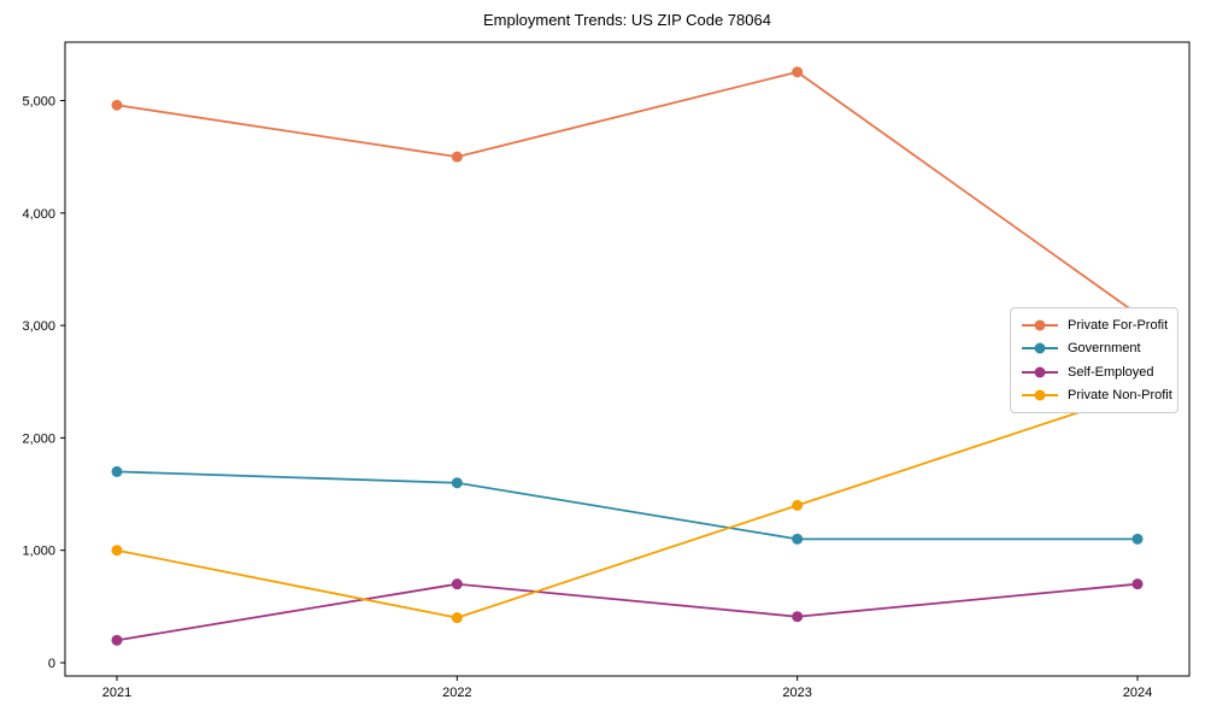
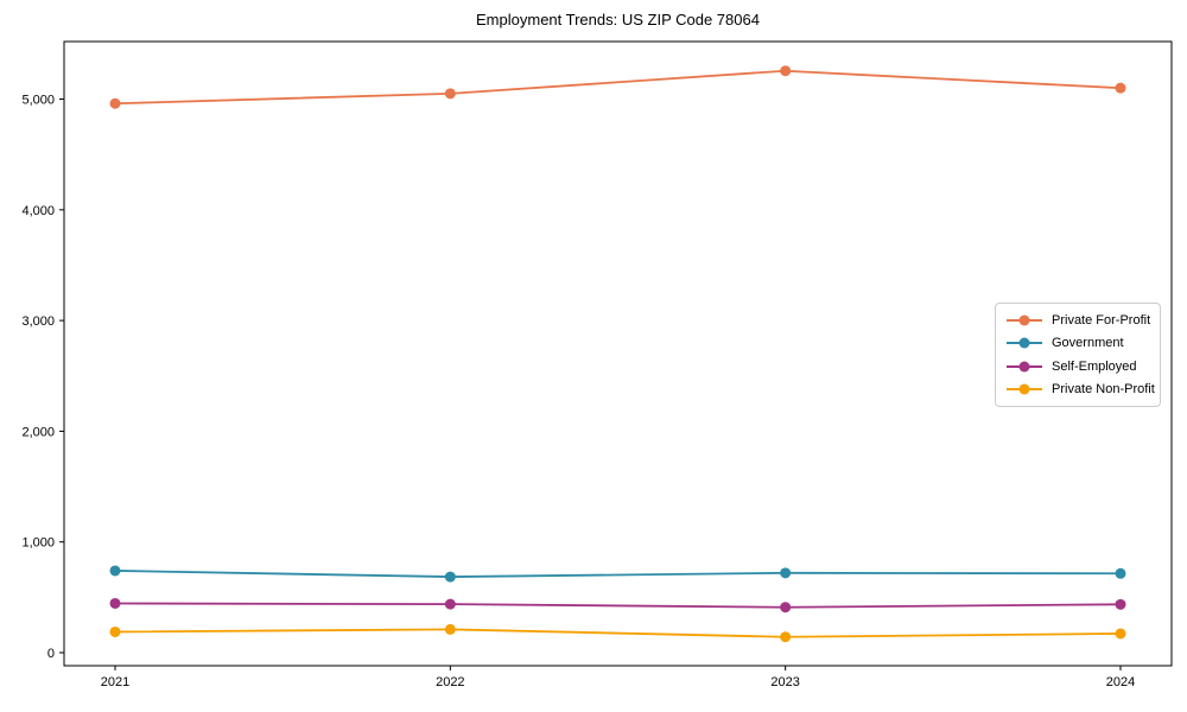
Government/2021: 1700 -> 700
Self-Employed/2021: 200 -> 400
Private Non-Profit/2021: 1000 -> 200
Private For-Profit/2022: 4500 -> 5000
Government/2022: 1600 -> 700
Self-Employed/2022: 700 -> 400
Private Non-Profit/2022: 400 -> 200
Government/2023: 1100 -> 700
Private Non-Profit/2023: 1400 -> 100
Private For-Profit/2024: 3100 -> 5100
Government/2024: 1100 -> 700
Self-Employed/2024: 700 -> 400
Private Non-Profit/2024: 2400 -> 200
